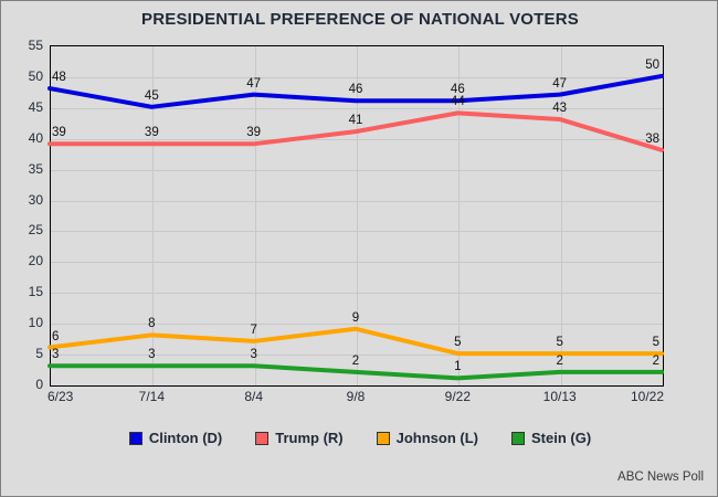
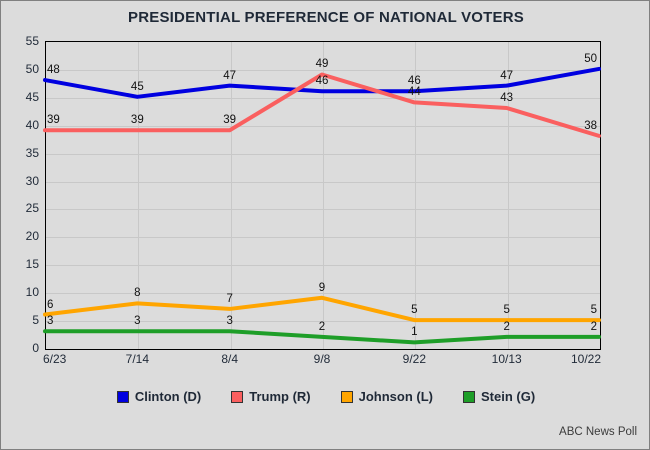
Trump (R)/9/8: 41 -> 49
